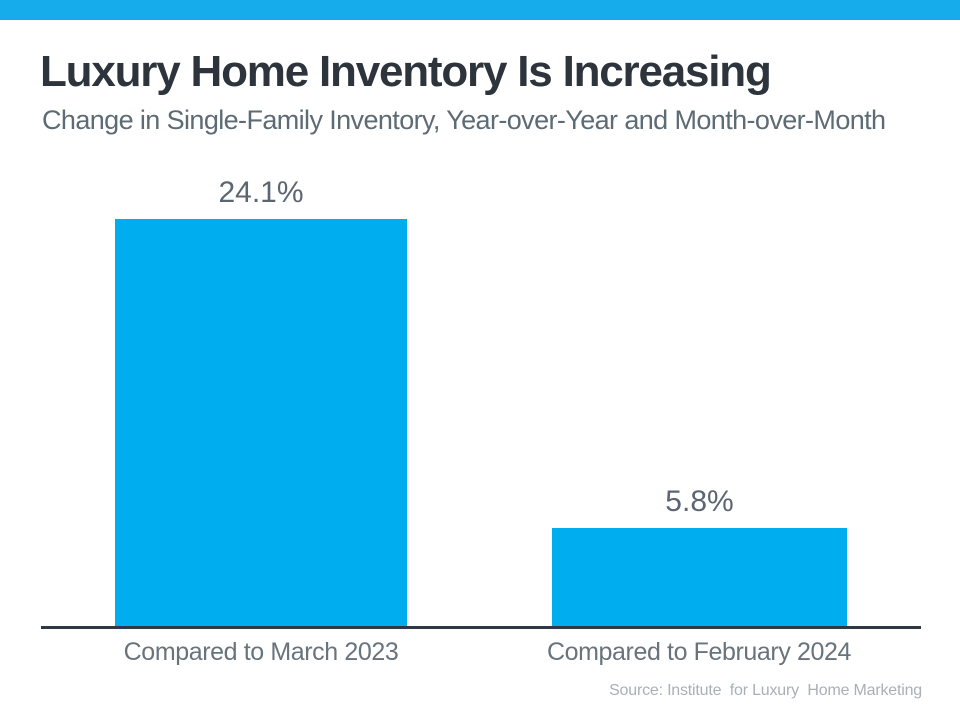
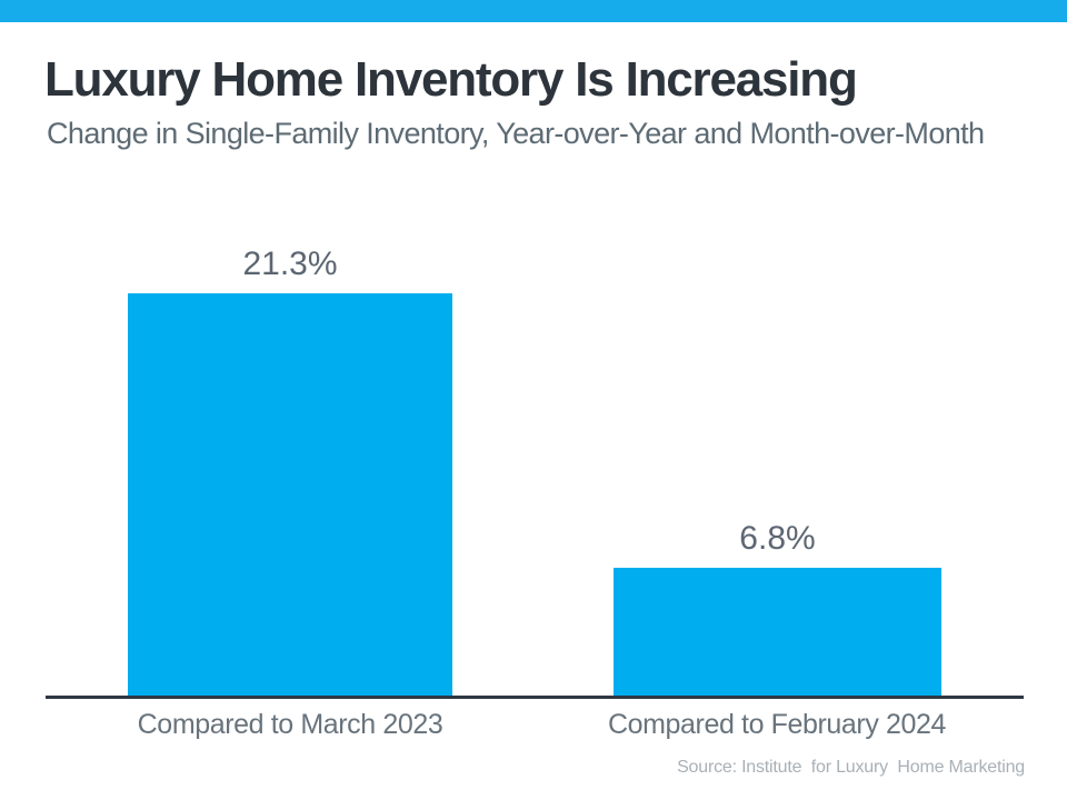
Compared to March 2023: 24.1% -> 21.3%
Compared to February 2024: 5.8% -> 6.8%
